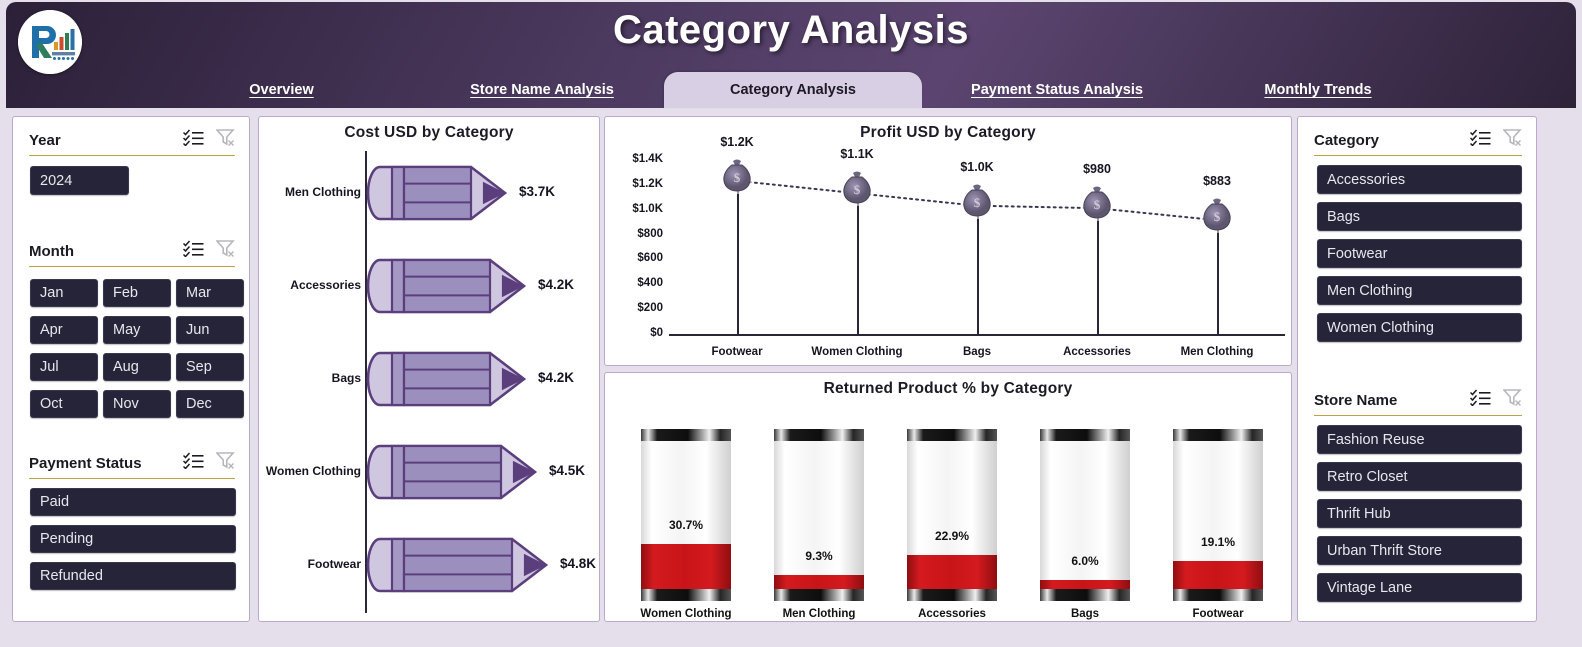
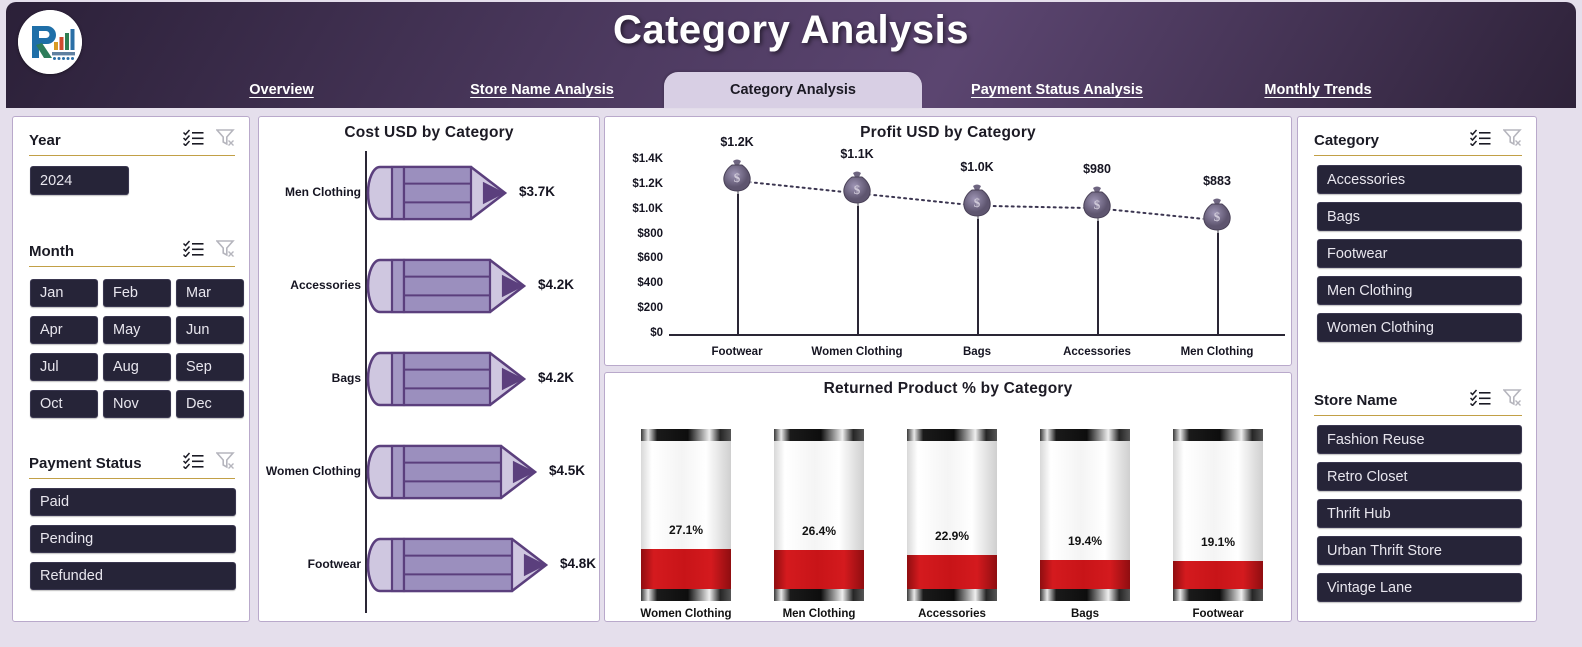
Returned Product % by Category/Women Clothing: 30.7% -> 27.1%
Returned Product % by Category/Men Clothing: 9.3% -> 26.4%
Returned Product % by Category/Bags: 6.0% -> 19.4%
